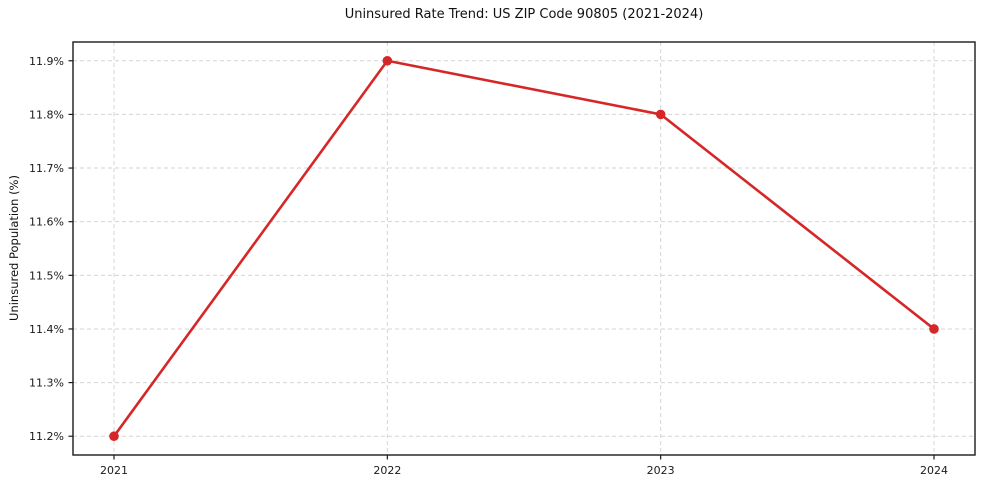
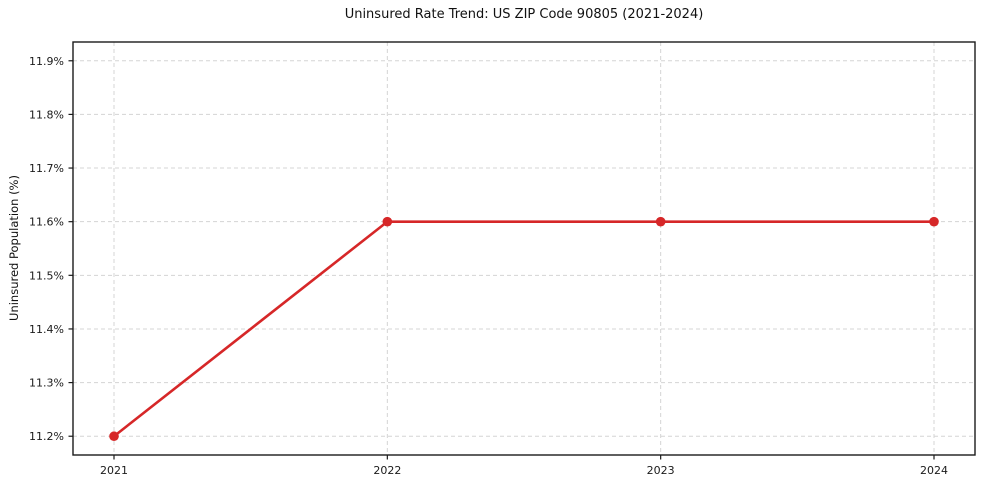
2022: 11.9% -> 11.6%
2023: 11.8% -> 11.6%
2024: 11.4% -> 11.6%
